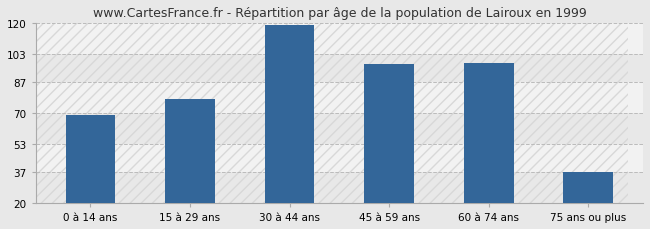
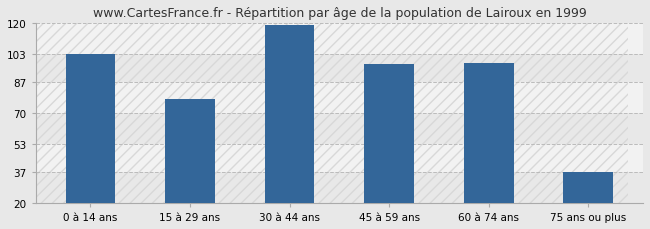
0 à 14 ans: 69 -> 103
